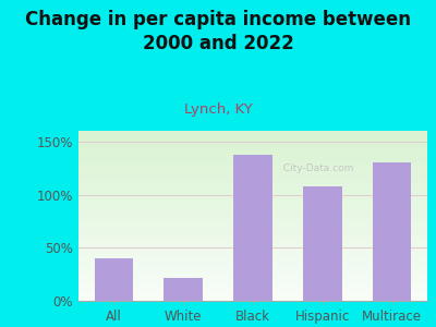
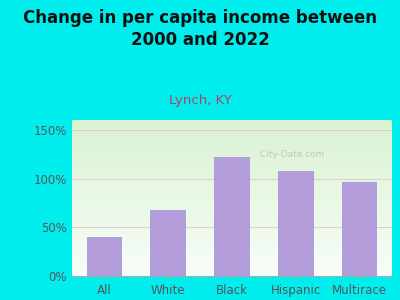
White: 22% -> 68%
Black: 137% -> 122%
Multirace: 130% -> 96%
